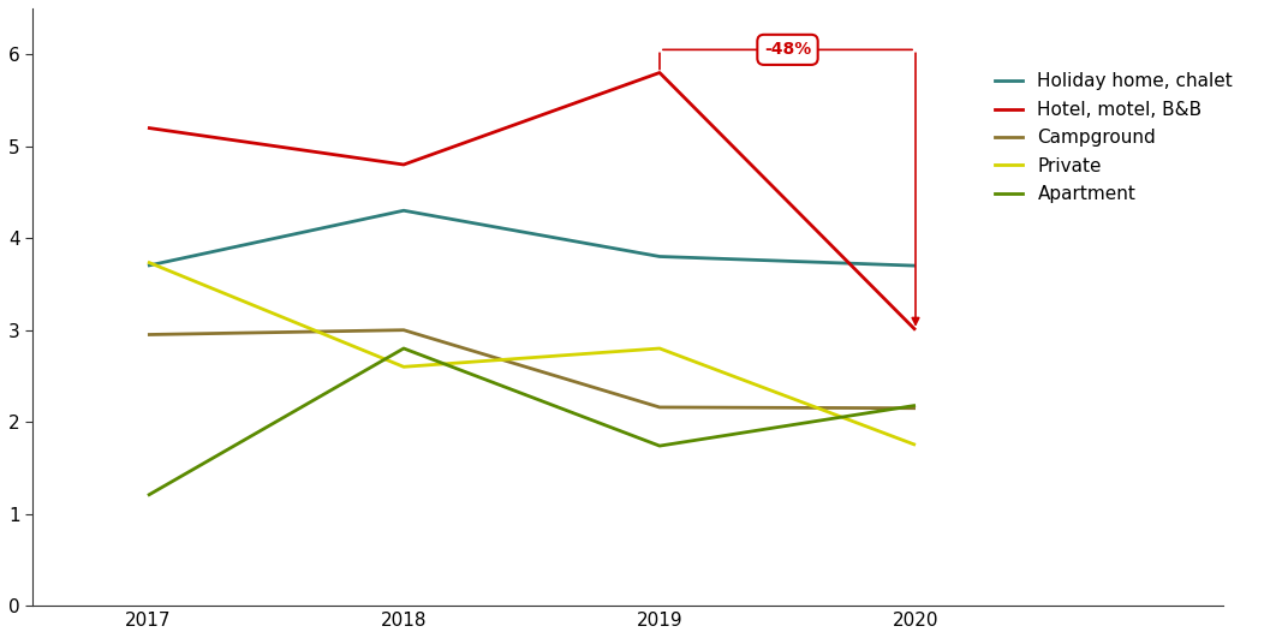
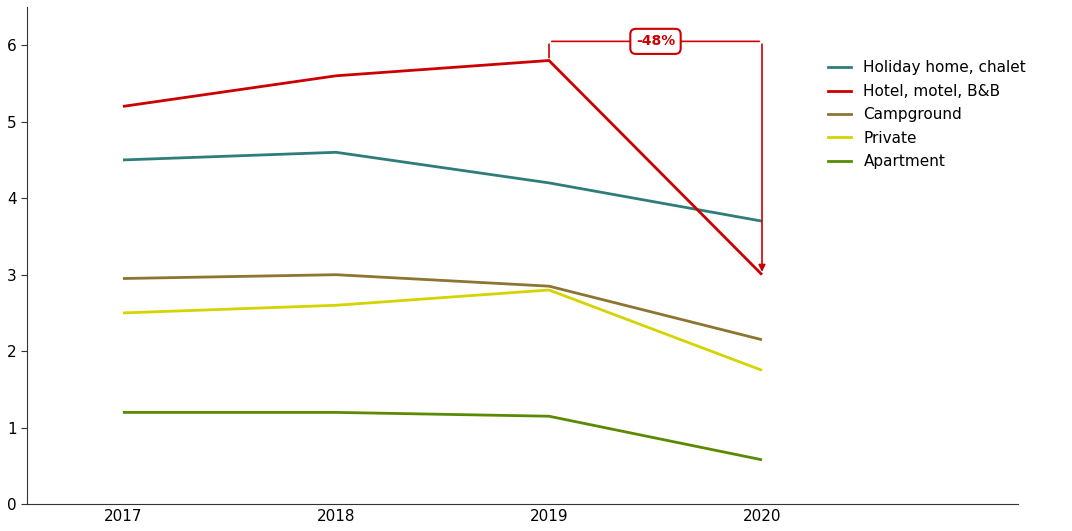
Holiday home, chalet/2017: 3.7 -> 4.5
Private/2017: 3.74 -> 2.50
Holiday home, chalet/2018: 4.3 -> 4.6
Hotel, motel, B&B/2018: 4.8 -> 5.6
Apartment/2018: 2.80 -> 1.20
Holiday home, chalet/2019: 3.8 -> 4.2
Campground/2019: 2.16 -> 2.85
Apartment/2019: 1.74 -> 1.15
Apartment/2020: 2.18 -> 0.58
